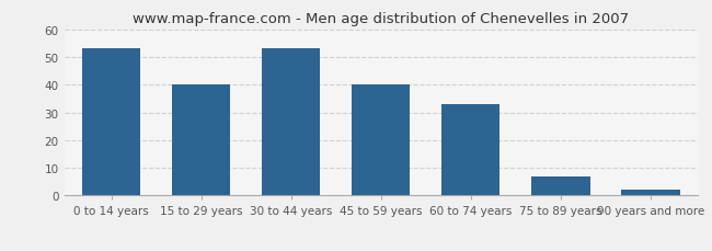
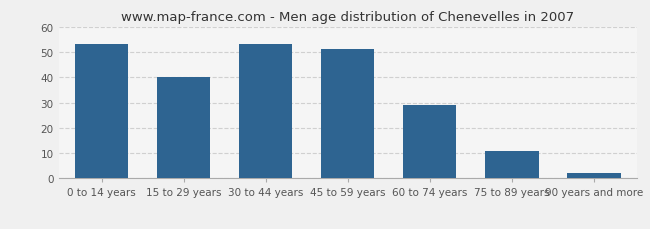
45 to 59 years: 40 -> 51
60 to 74 years: 33 -> 29
75 to 89 years: 7 -> 11
